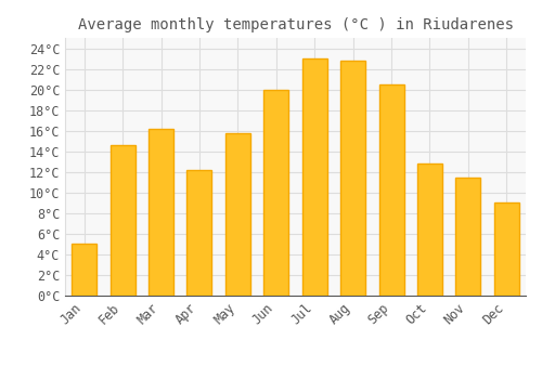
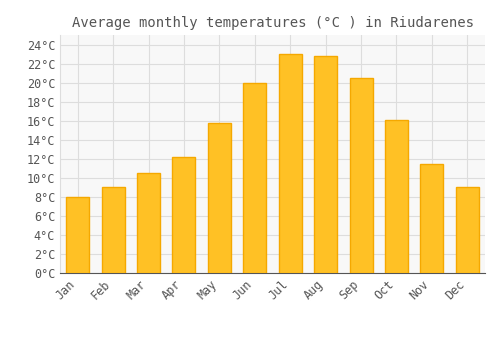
Jan: 5.0°C -> 8.0°C
Feb: 14.6°C -> 9.0°C
Mar: 16.2°C -> 10.5°C
Oct: 12.8°C -> 16.1°C
